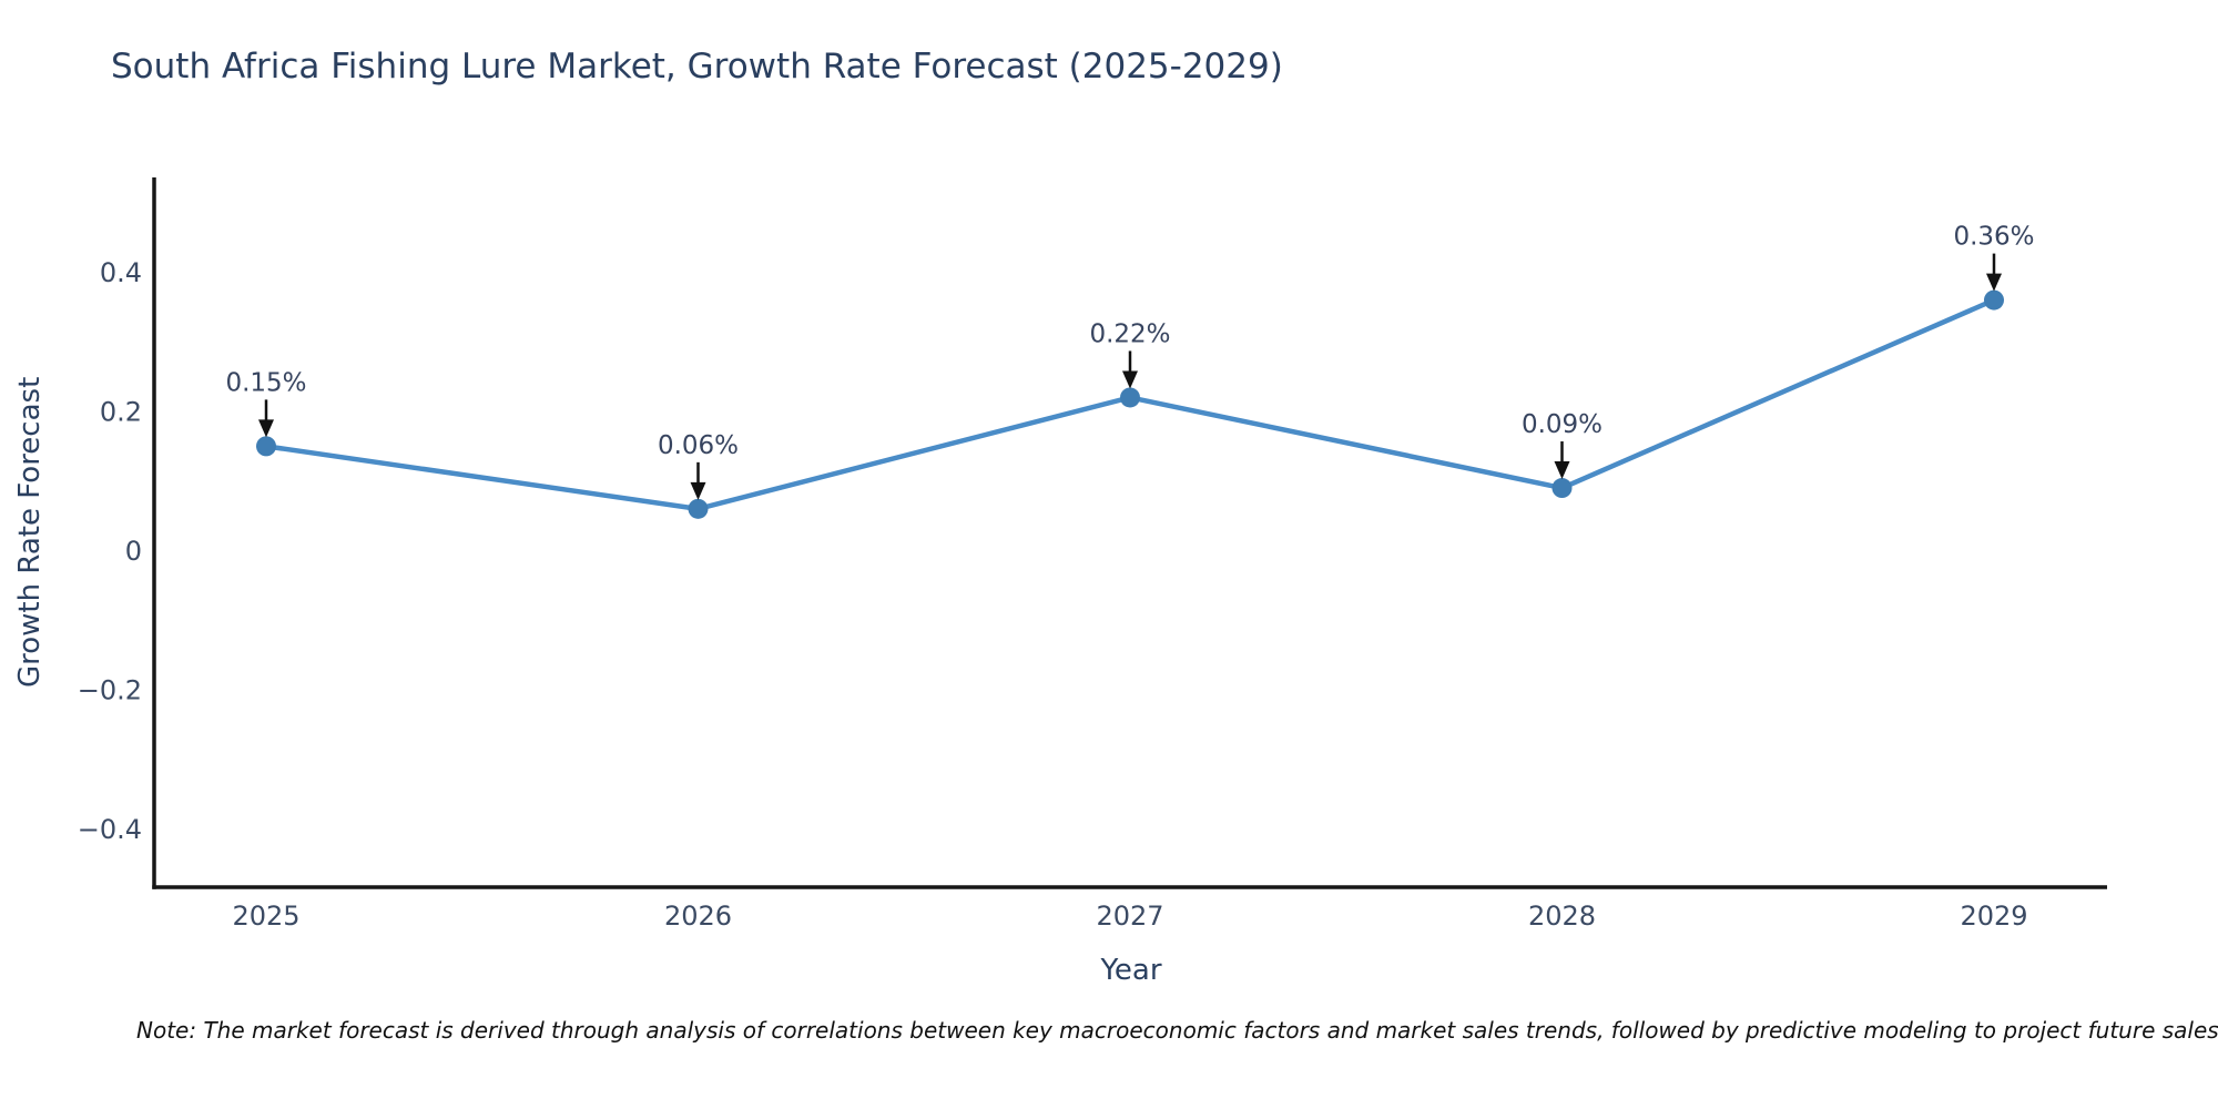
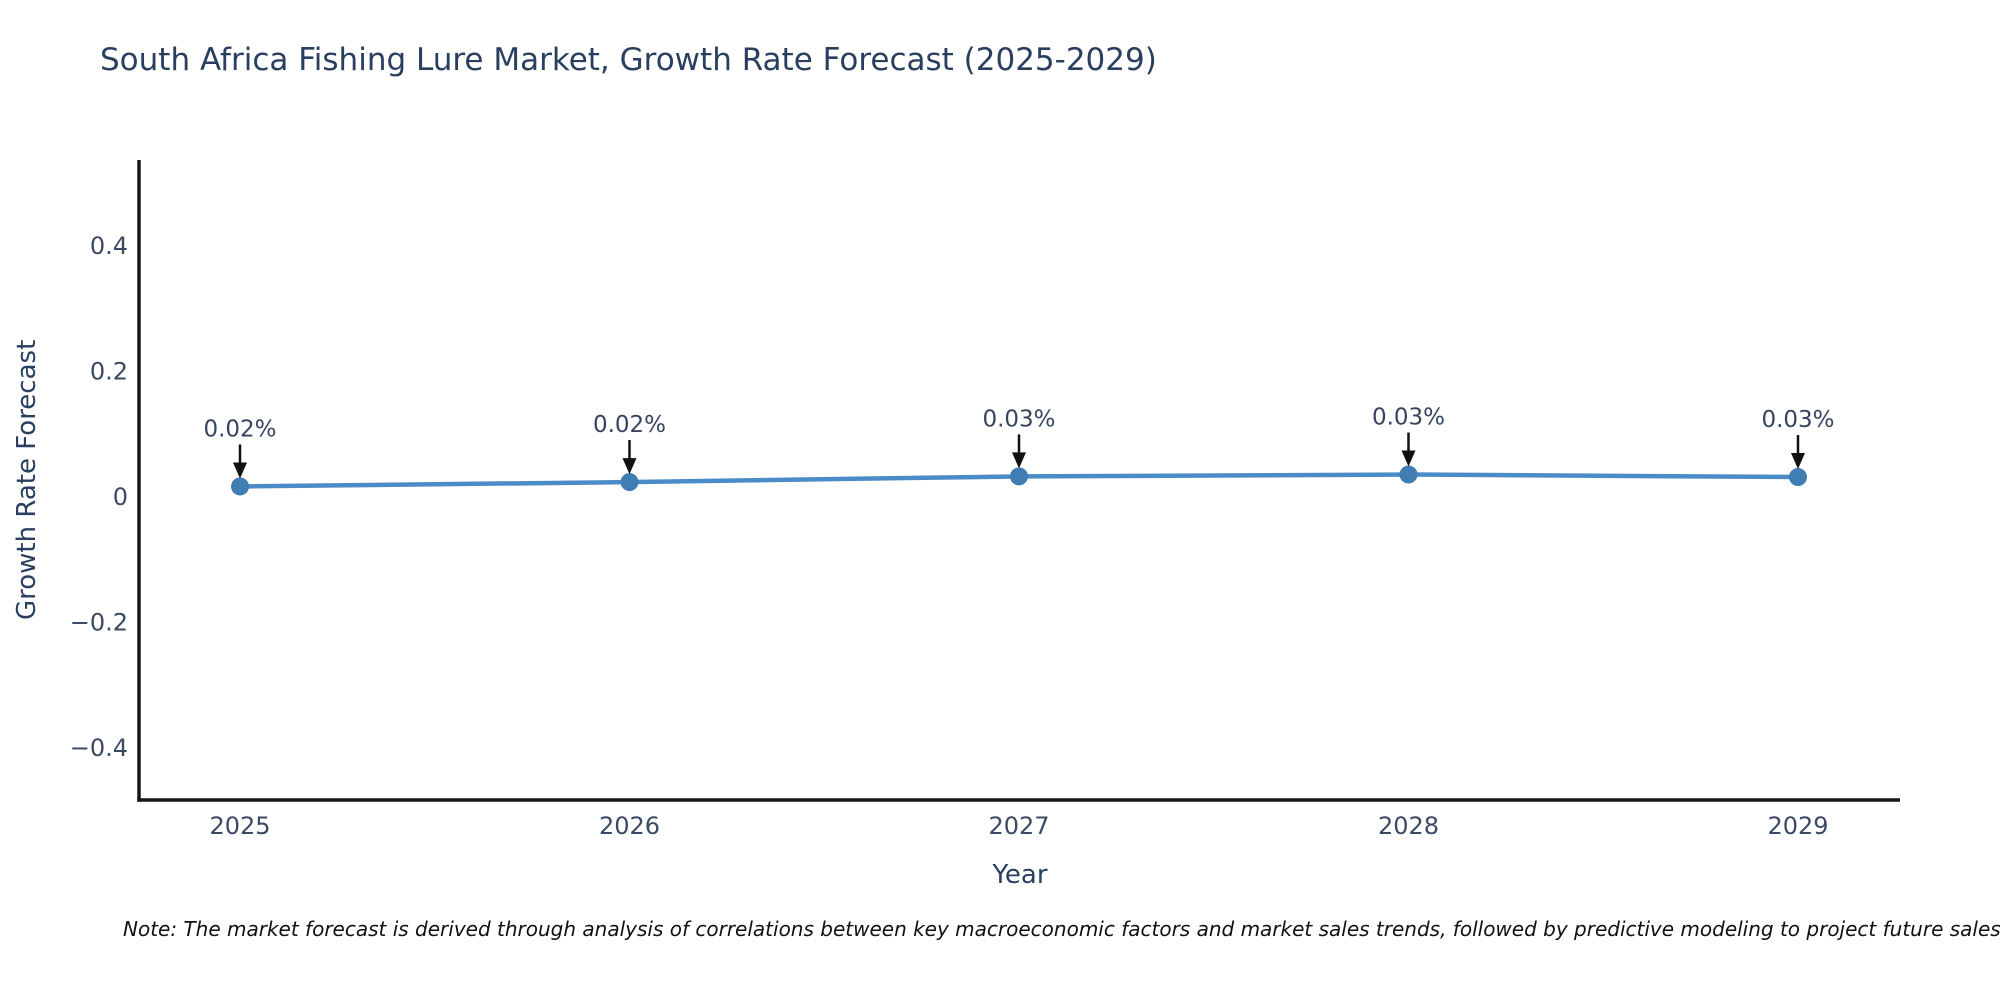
2025: 0.15% -> 0.02%
2026: 0.06% -> 0.02%
2027: 0.22% -> 0.03%
2028: 0.09% -> 0.03%
2029: 0.36% -> 0.03%
